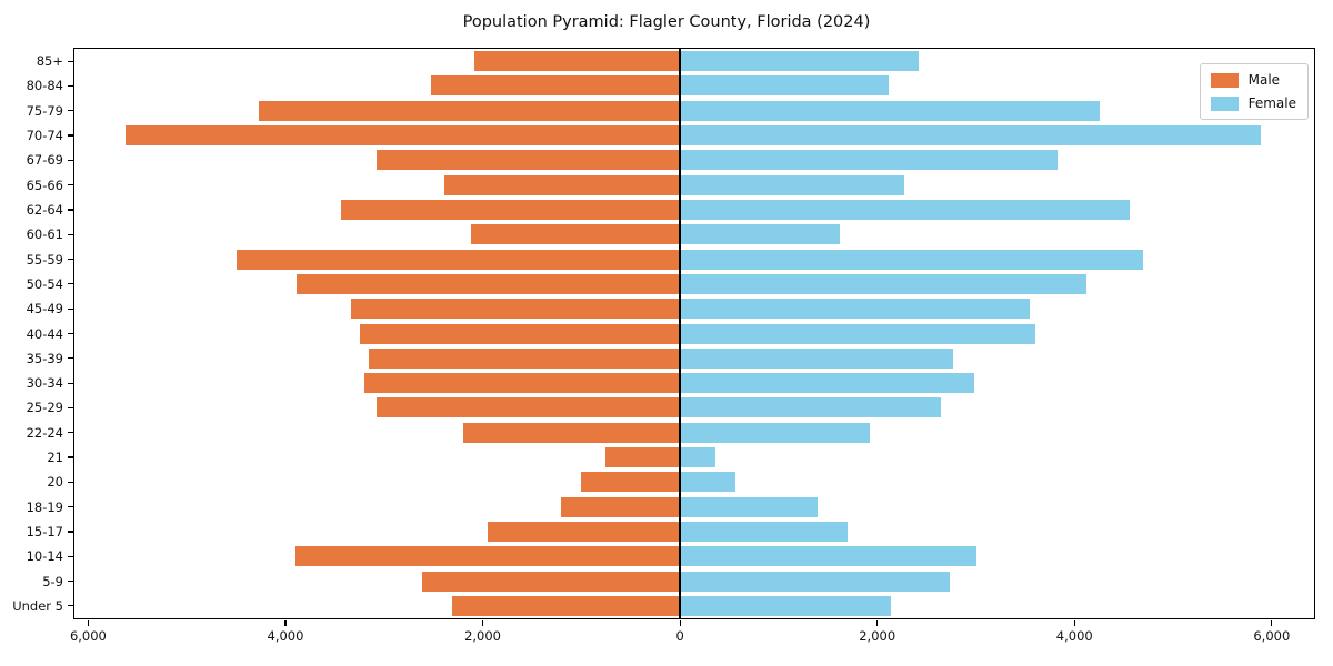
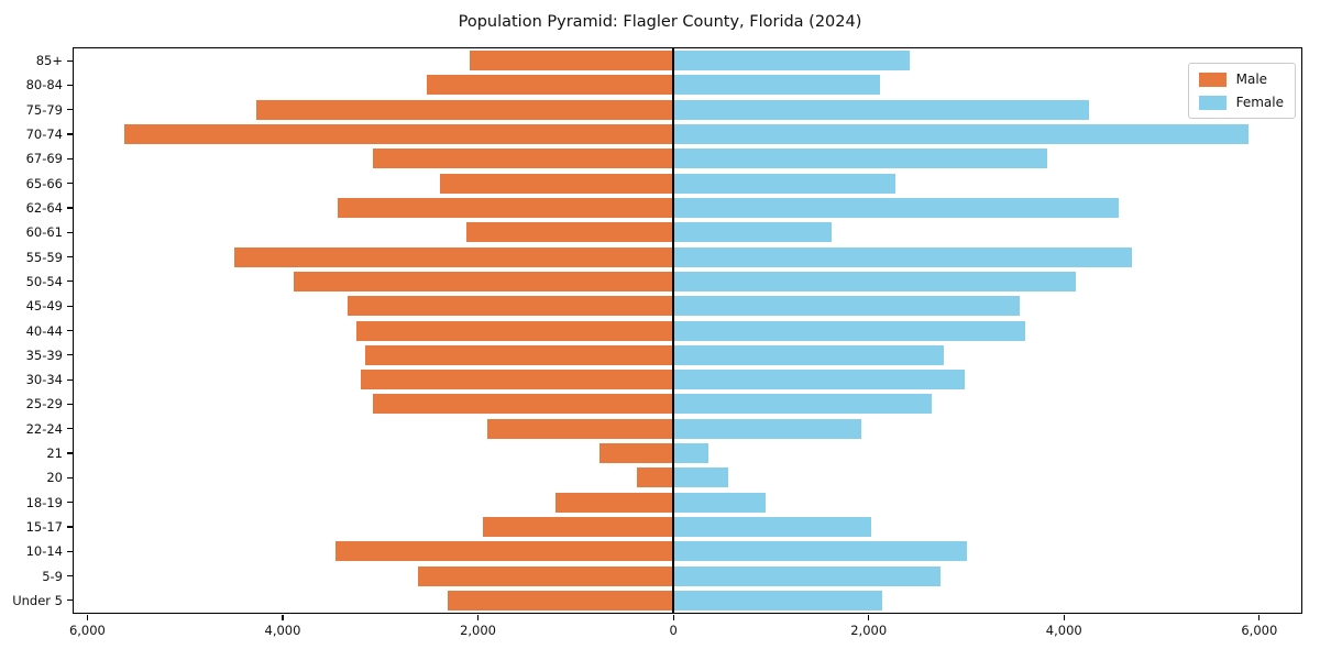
Male/22-24: 2200 -> 1900
Male/20: 1000 -> 400
Female/18-19: 1400 -> 1000
Female/15-17: 1700 -> 2000
Male/10-14: 3900 -> 3500
